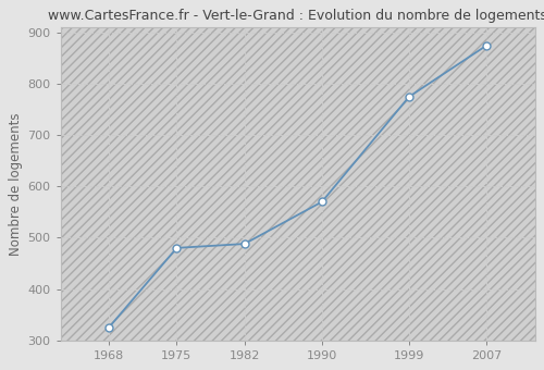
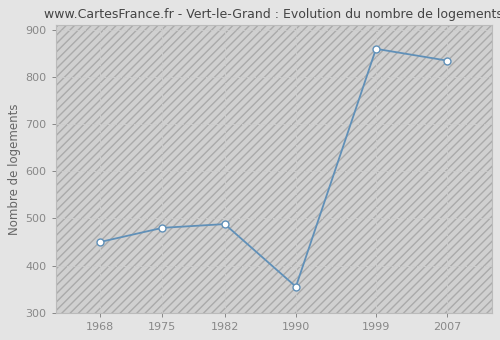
1968: 325 -> 450
1990: 570 -> 355
1999: 775 -> 860
2007: 875 -> 835
